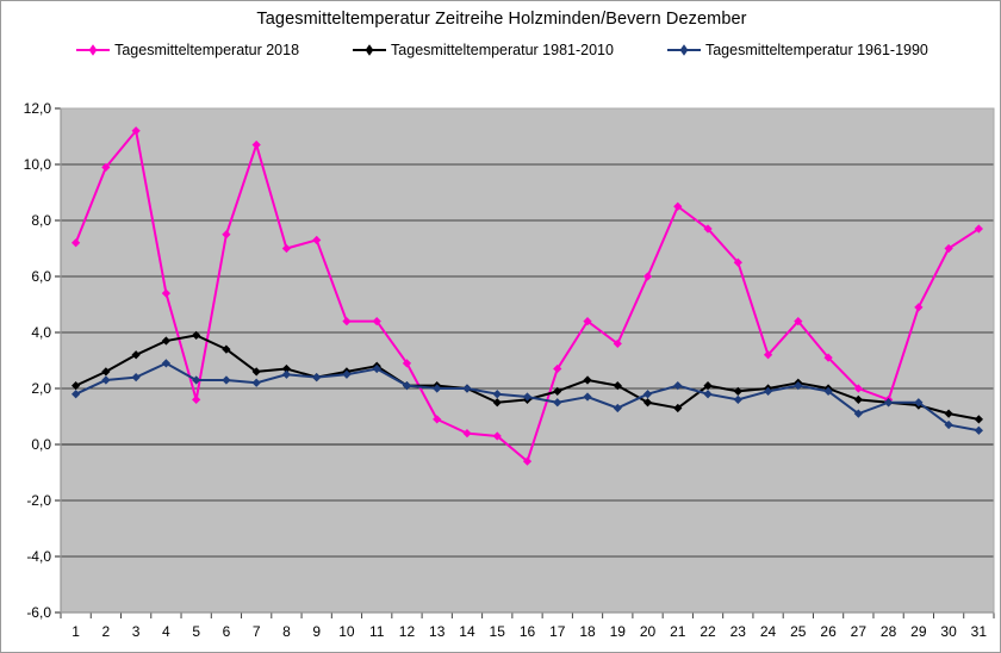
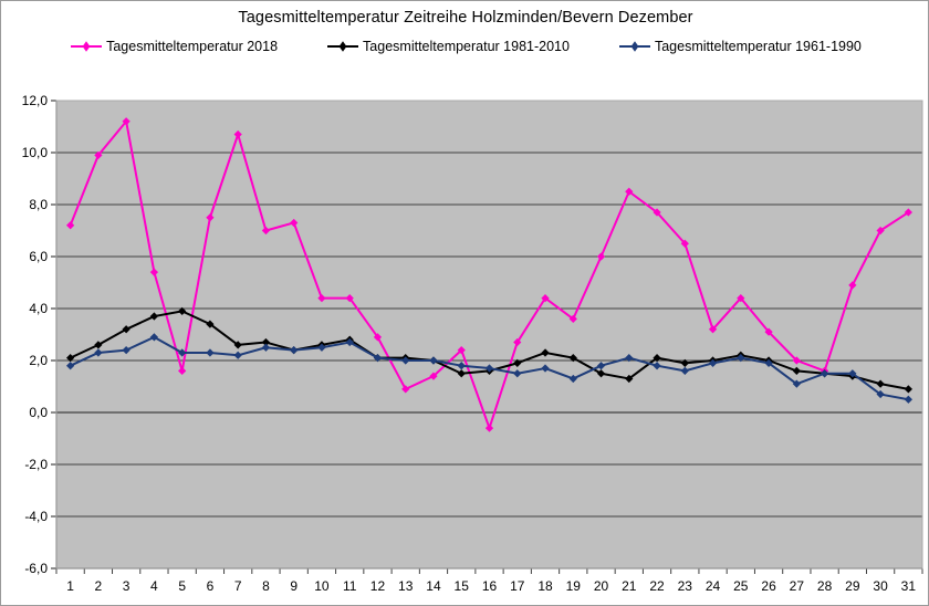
Tagesmitteltemperatur 2018/14: 0,4 -> 1,4
Tagesmitteltemperatur 2018/15: 0,3 -> 2,4
